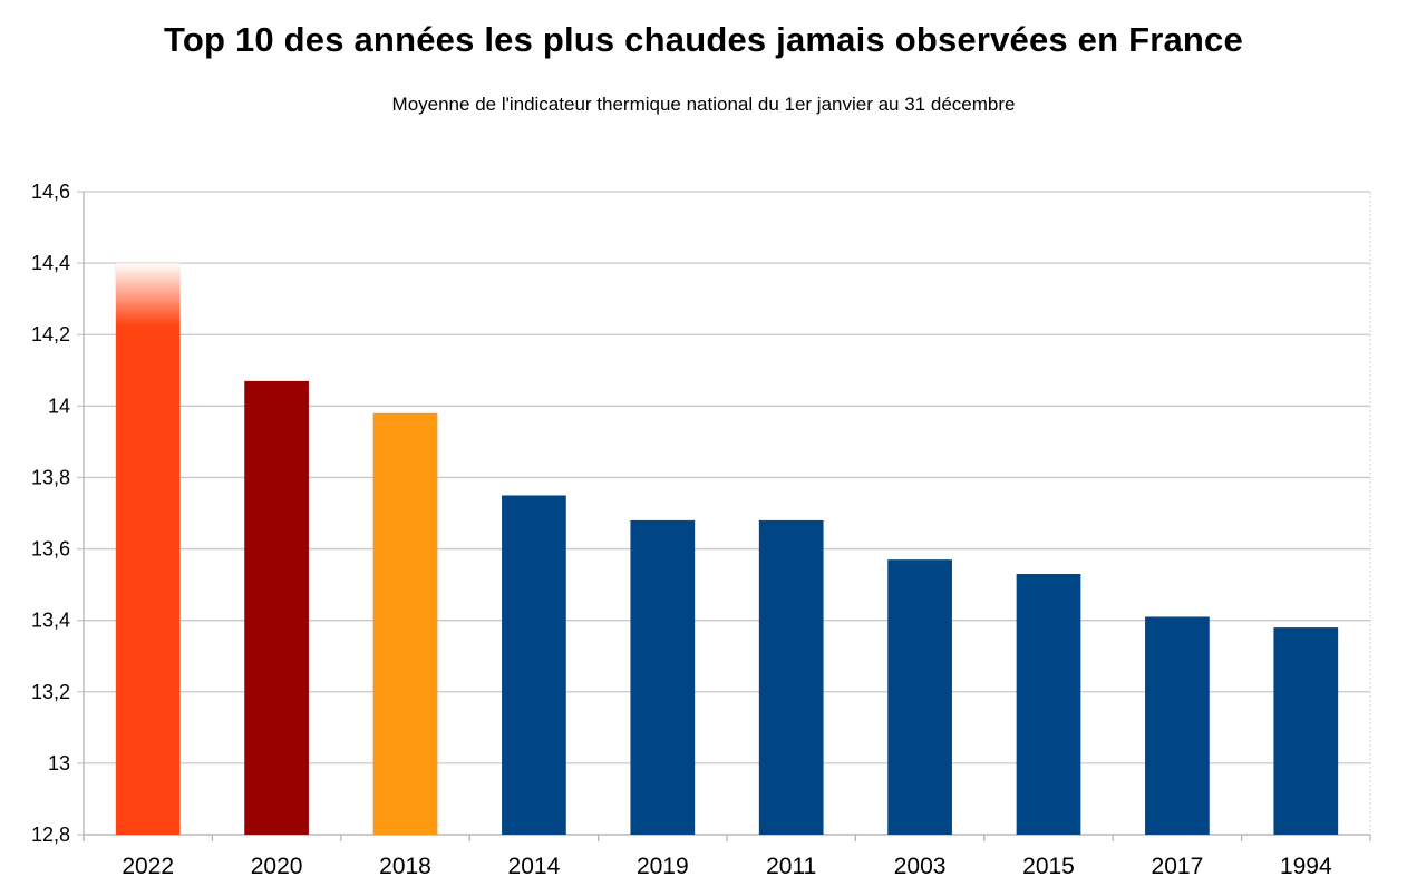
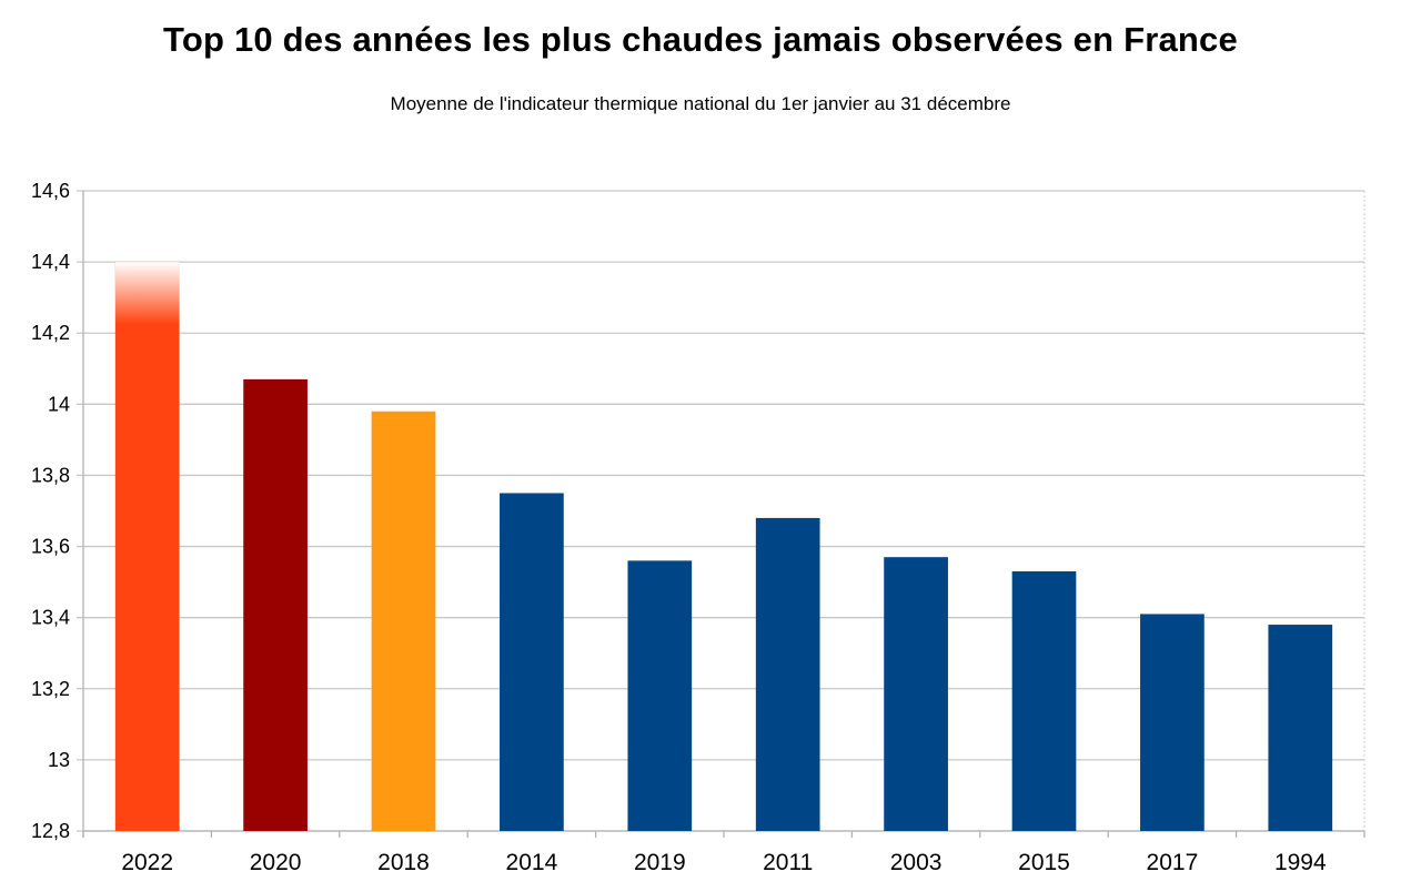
2019: 13,68 -> 13,56
